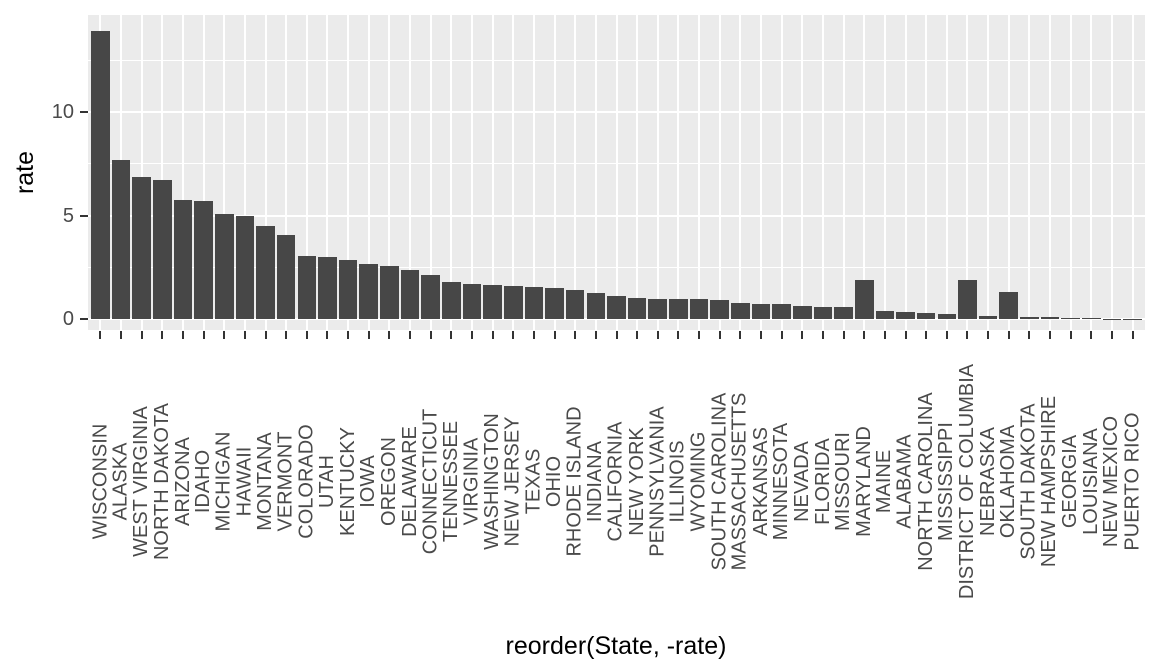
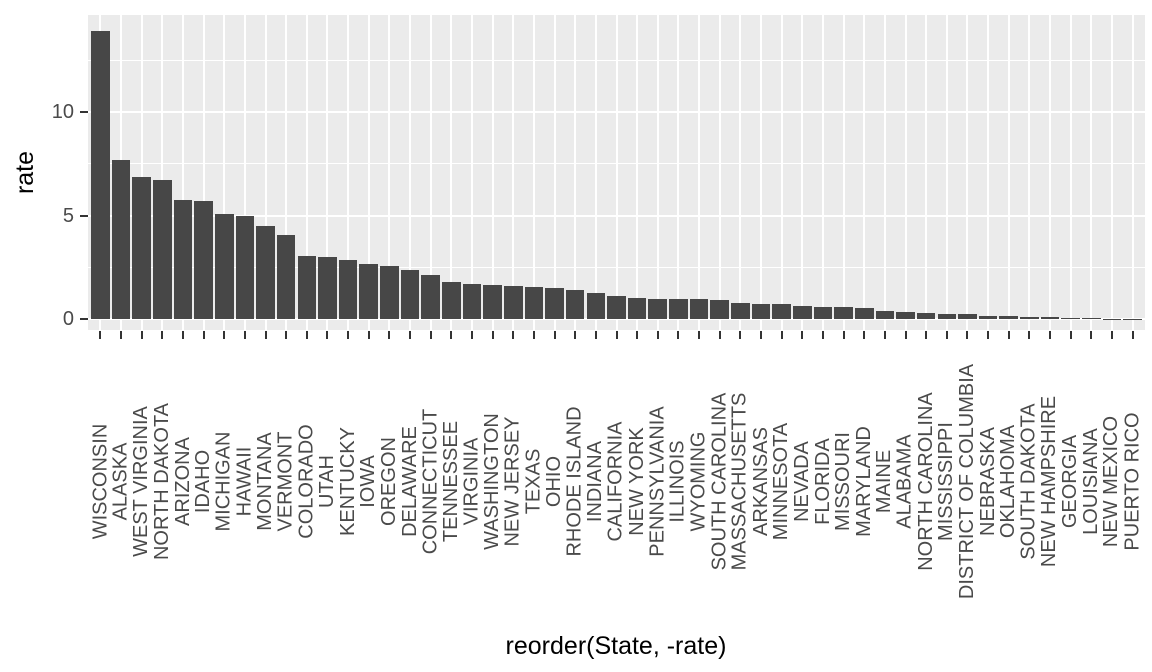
MARYLAND: 1.9 -> 0.6
DISTRICT OF COLUMBIA: 1.9 -> 0.2
OKLAHOMA: 1.3 -> 0.1
